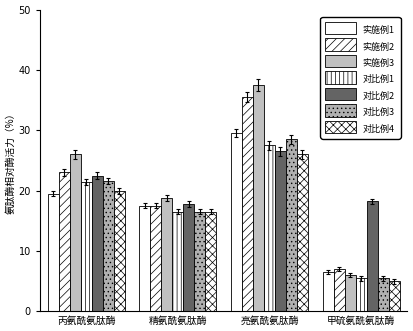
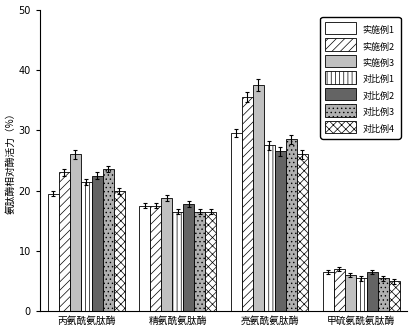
对比例3/丙氨酰氨肽酶: 21.6 -> 23.5
对比例2/甲硫氨酰氨肽酶: 18.2 -> 6.5
